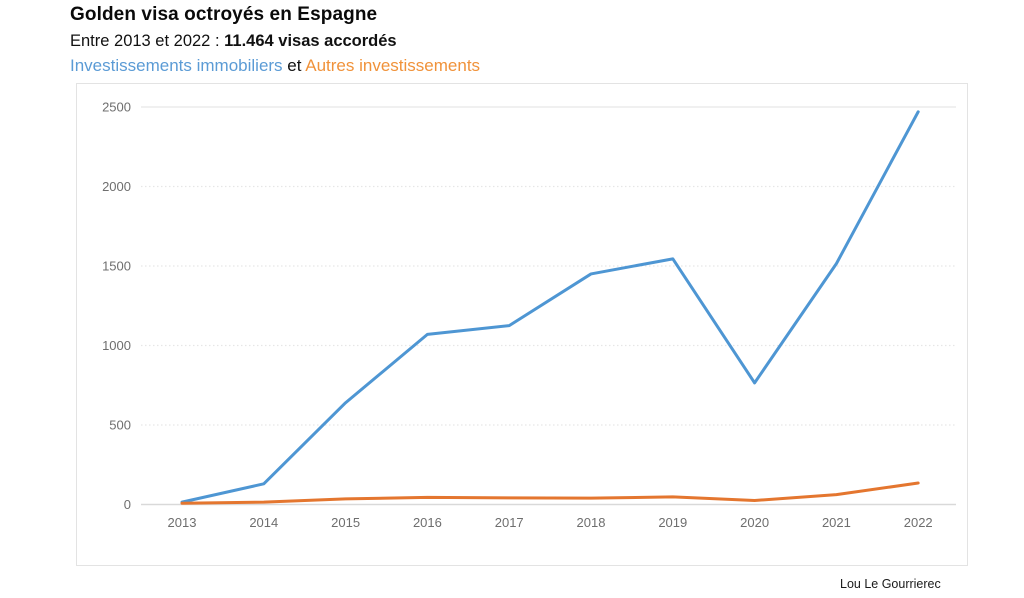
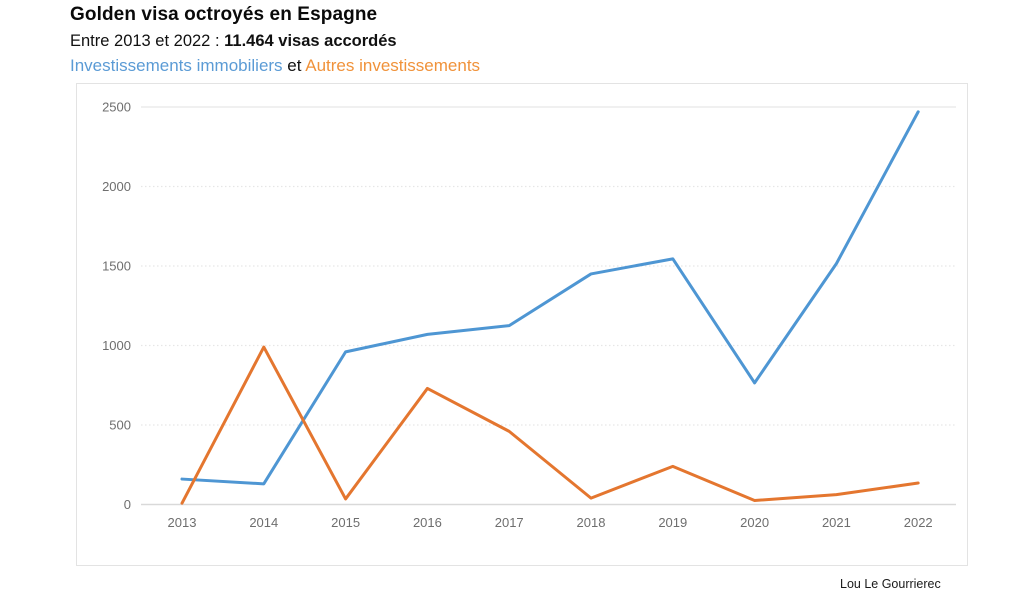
Investissements immobiliers/2013: 20 -> 160
Autres investissements/2014: 20 -> 990
Investissements immobiliers/2015: 640 -> 960
Autres investissements/2016: 40 -> 730
Autres investissements/2017: 40 -> 460
Autres investissements/2019: 50 -> 240
